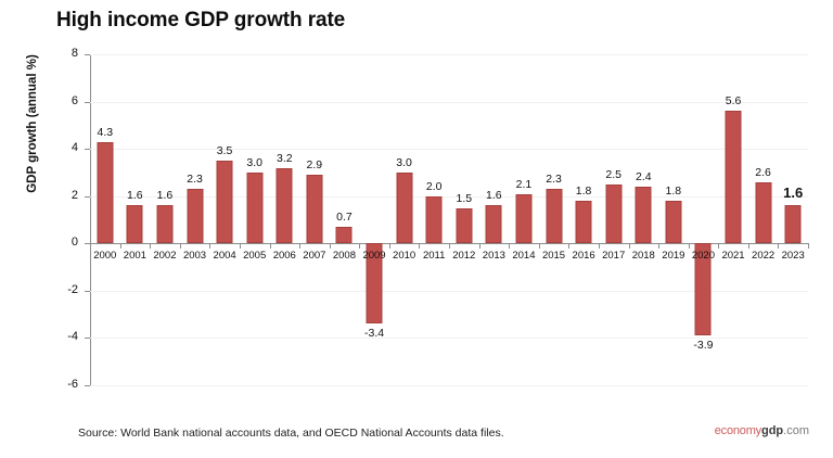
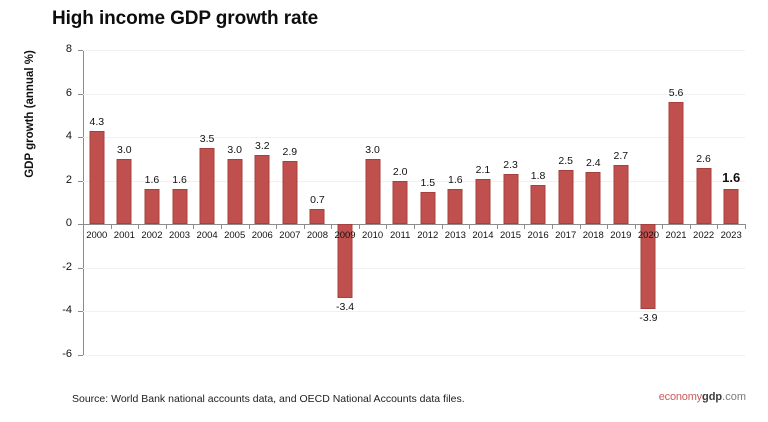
2001: 1.6 -> 3.0
2003: 2.3 -> 1.6
2019: 1.8 -> 2.7
